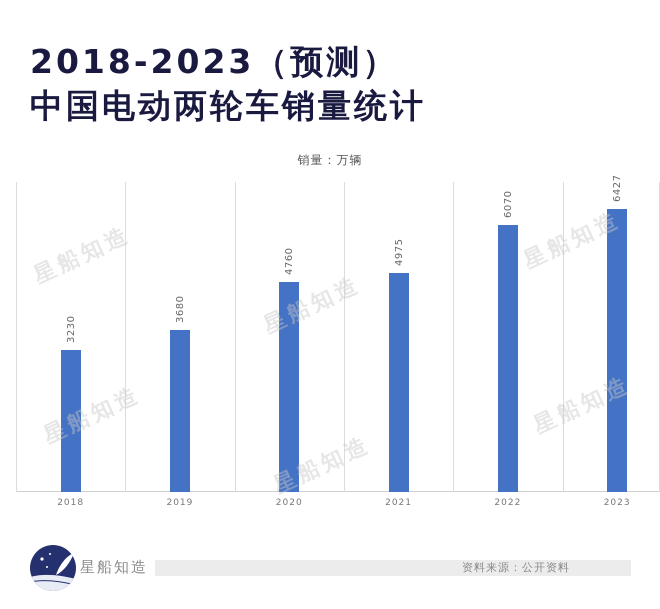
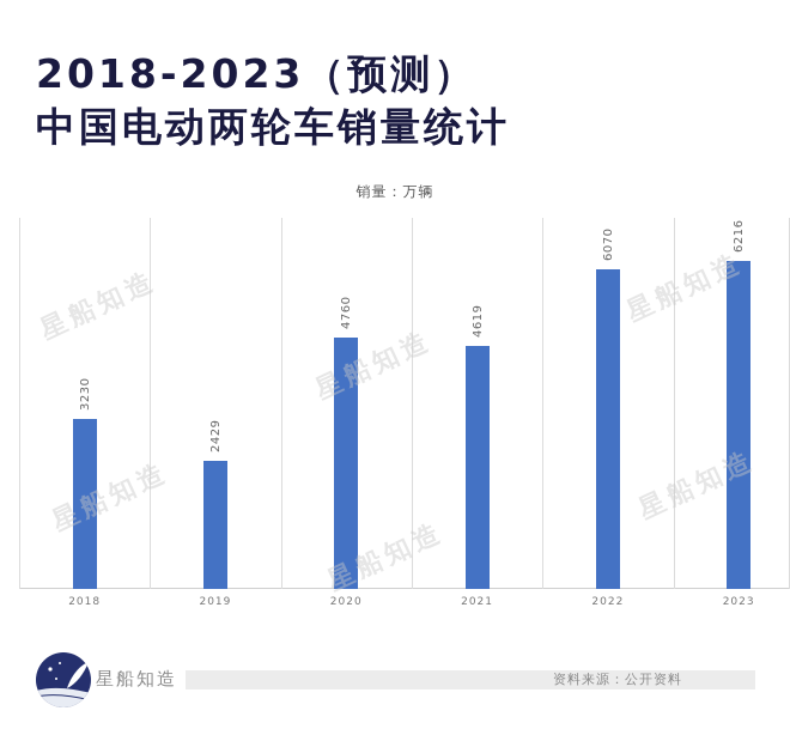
2019: 3680 -> 2429
2021: 4975 -> 4619
2023: 6427 -> 6216
